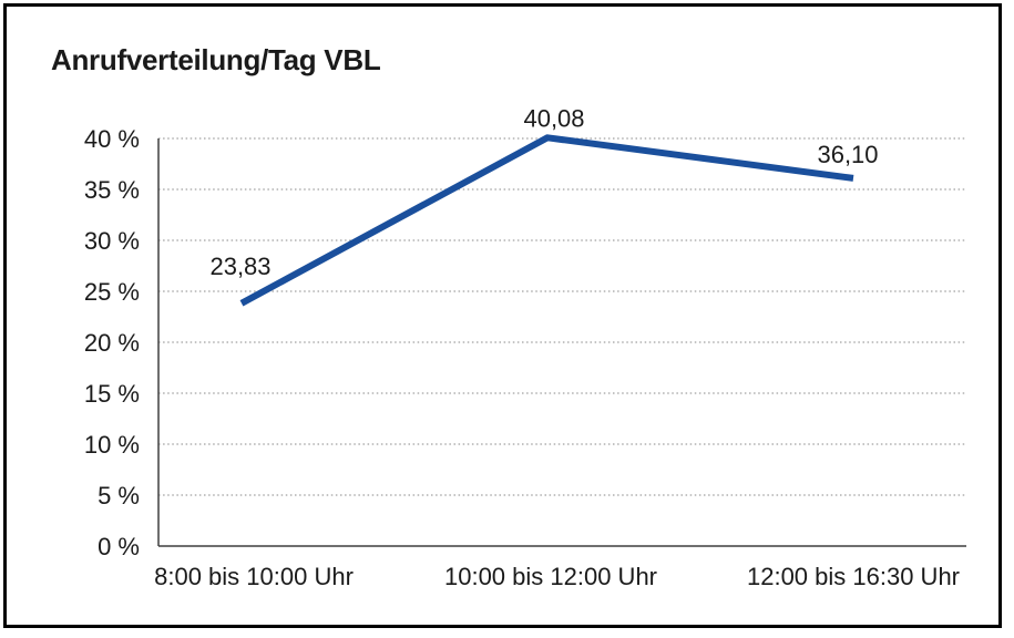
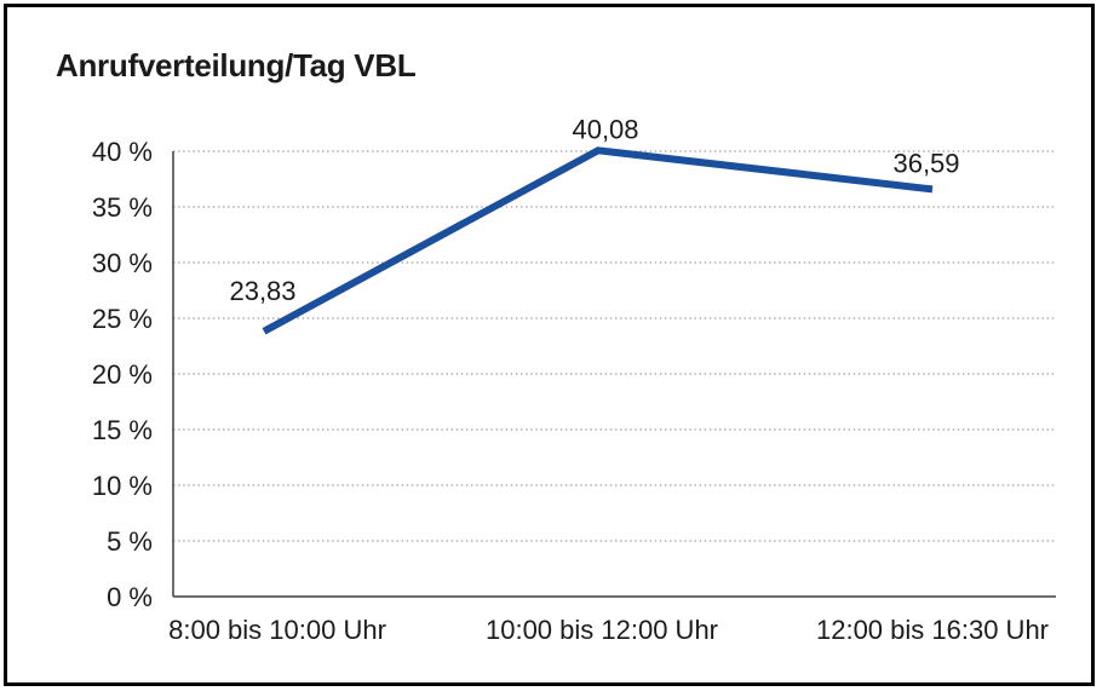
12:00 bis 16:30 Uhr: 36,10 -> 36,59
